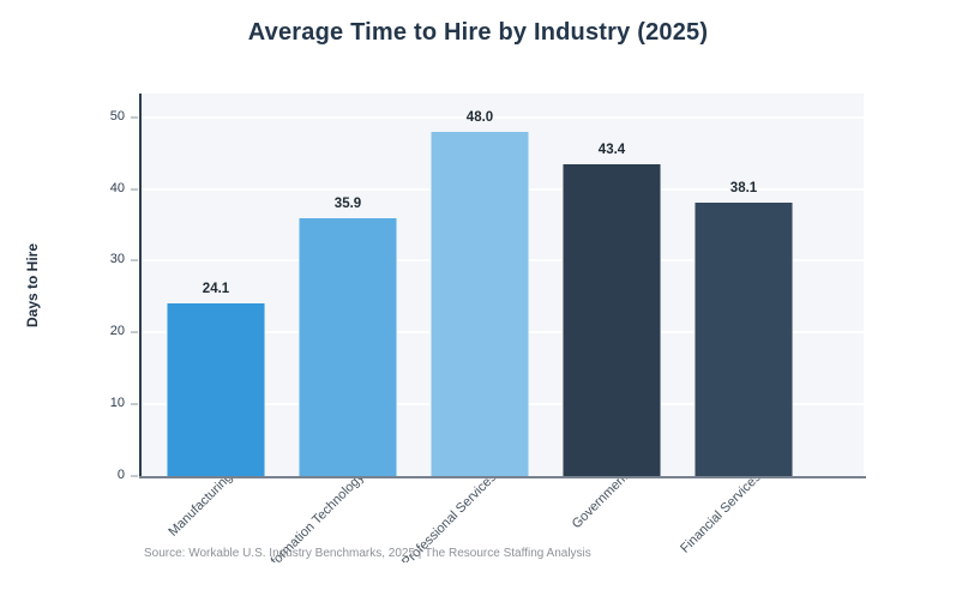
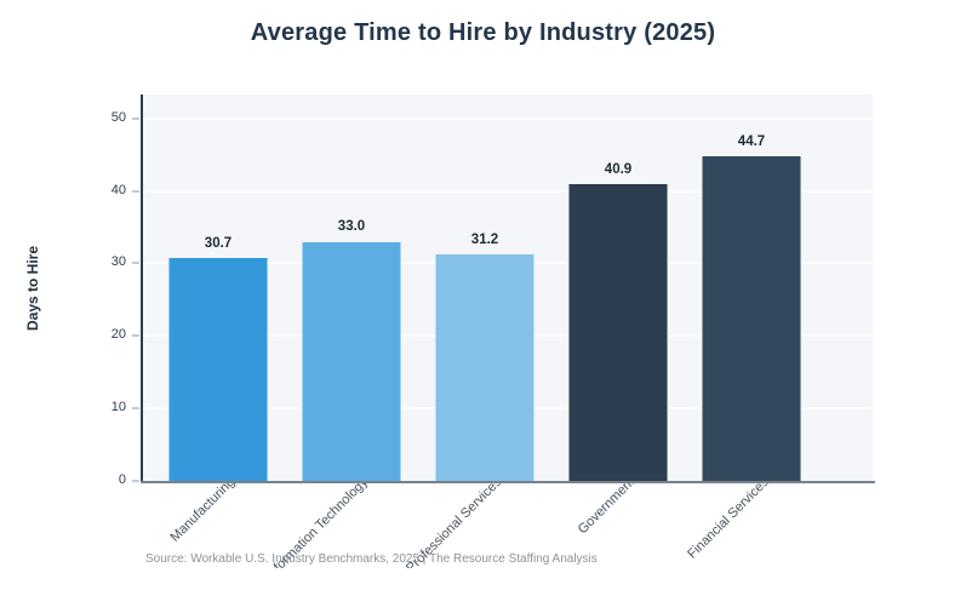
Manufacturing: 24.1 -> 30.7
Information Technology: 35.9 -> 33.0
Professional Services: 48.0 -> 31.2
Government: 43.4 -> 40.9
Financial Services: 38.1 -> 44.7
